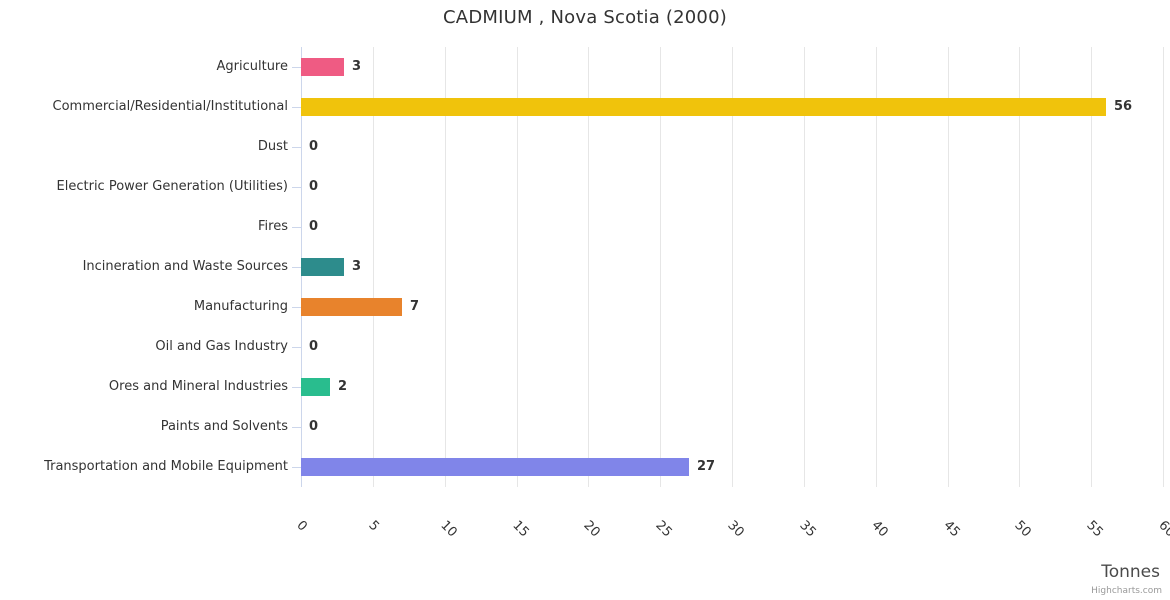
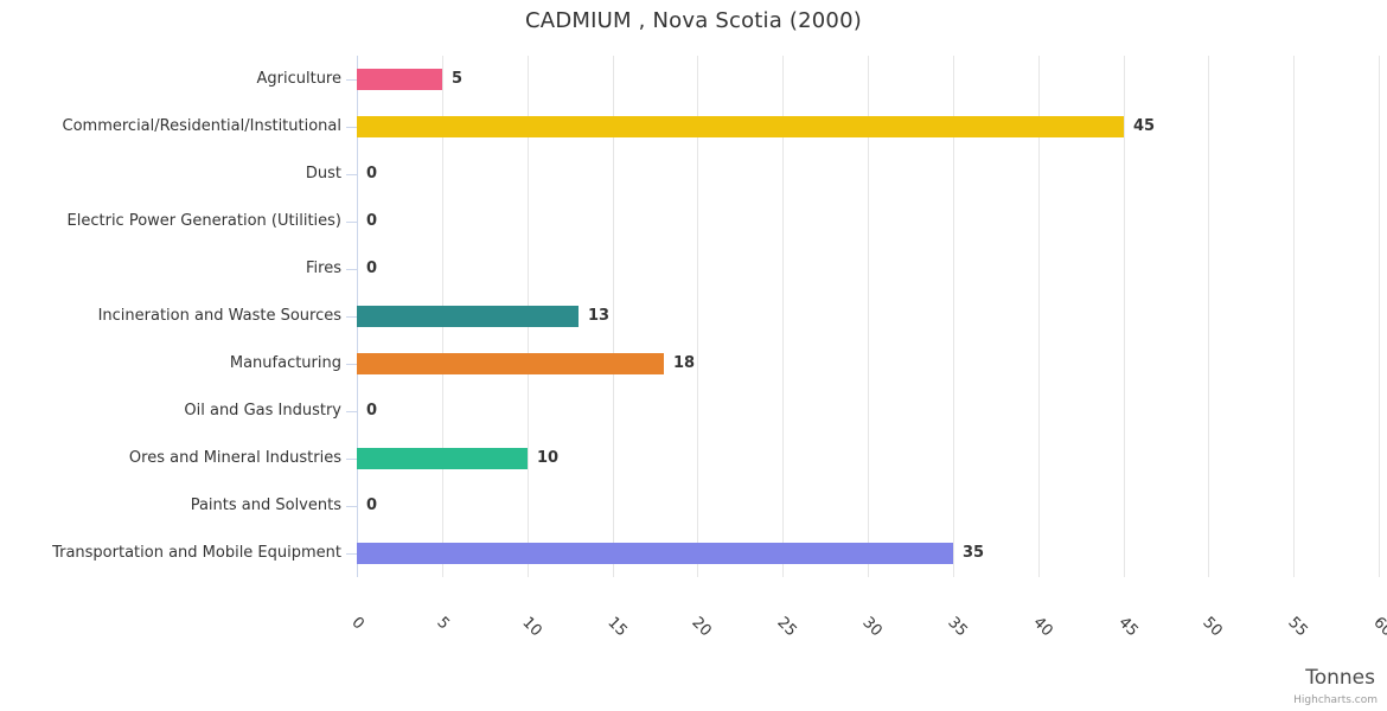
Agriculture: 3 -> 5
Commercial/Residential/Institutional: 56 -> 45
Incineration and Waste Sources: 3 -> 13
Manufacturing: 7 -> 18
Ores and Mineral Industries: 2 -> 10
Transportation and Mobile Equipment: 27 -> 35
